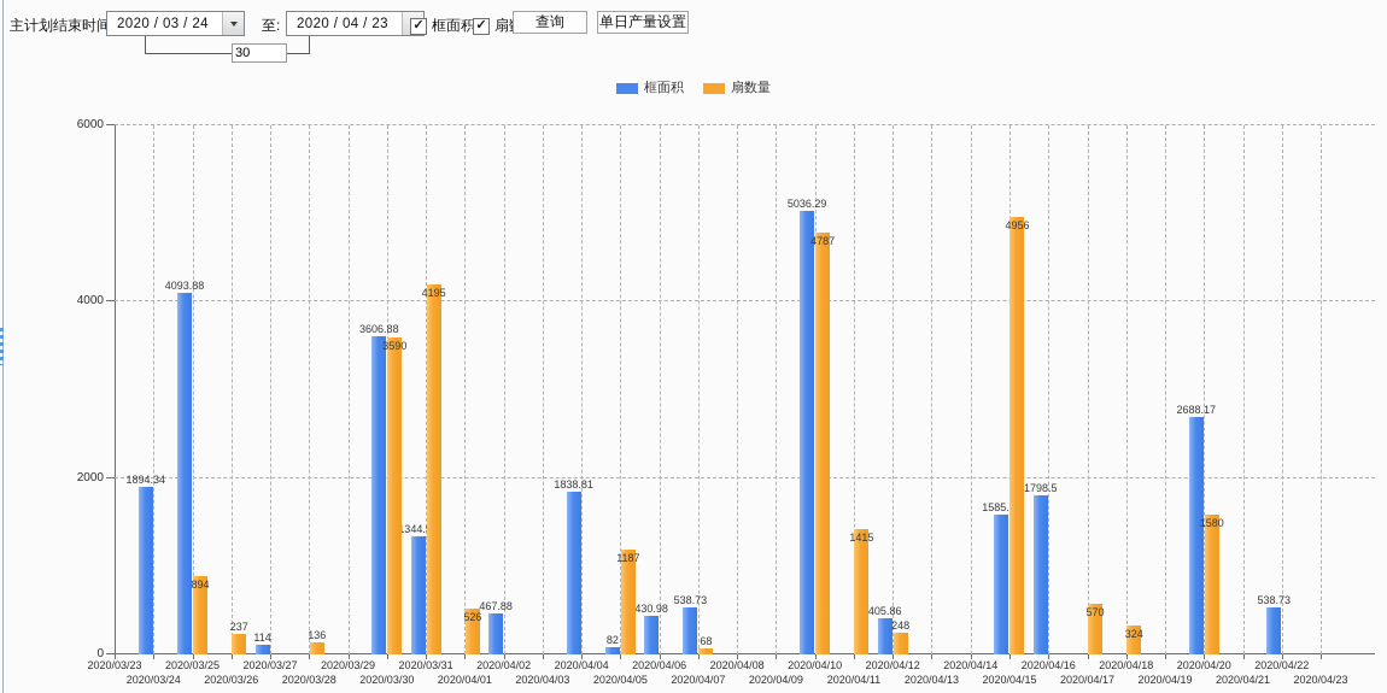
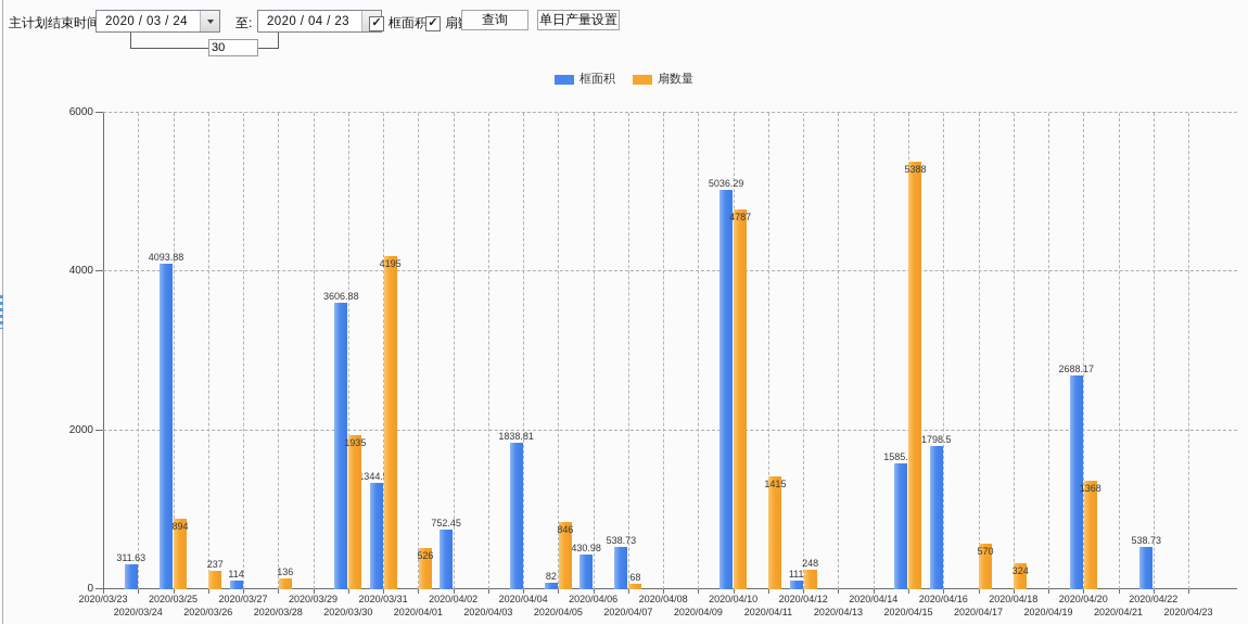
框面积/2020/03/24: 1894.34 -> 311.63
扇数量/2020/03/30: 3590 -> 1935
框面积/2020/04/02: 467.88 -> 752.45
扇数量/2020/04/05: 1187 -> 846
框面积/2020/04/12: 405.86 -> 111
扇数量/2020/04/15: 4956 -> 5388
扇数量/2020/04/20: 1580 -> 1368
